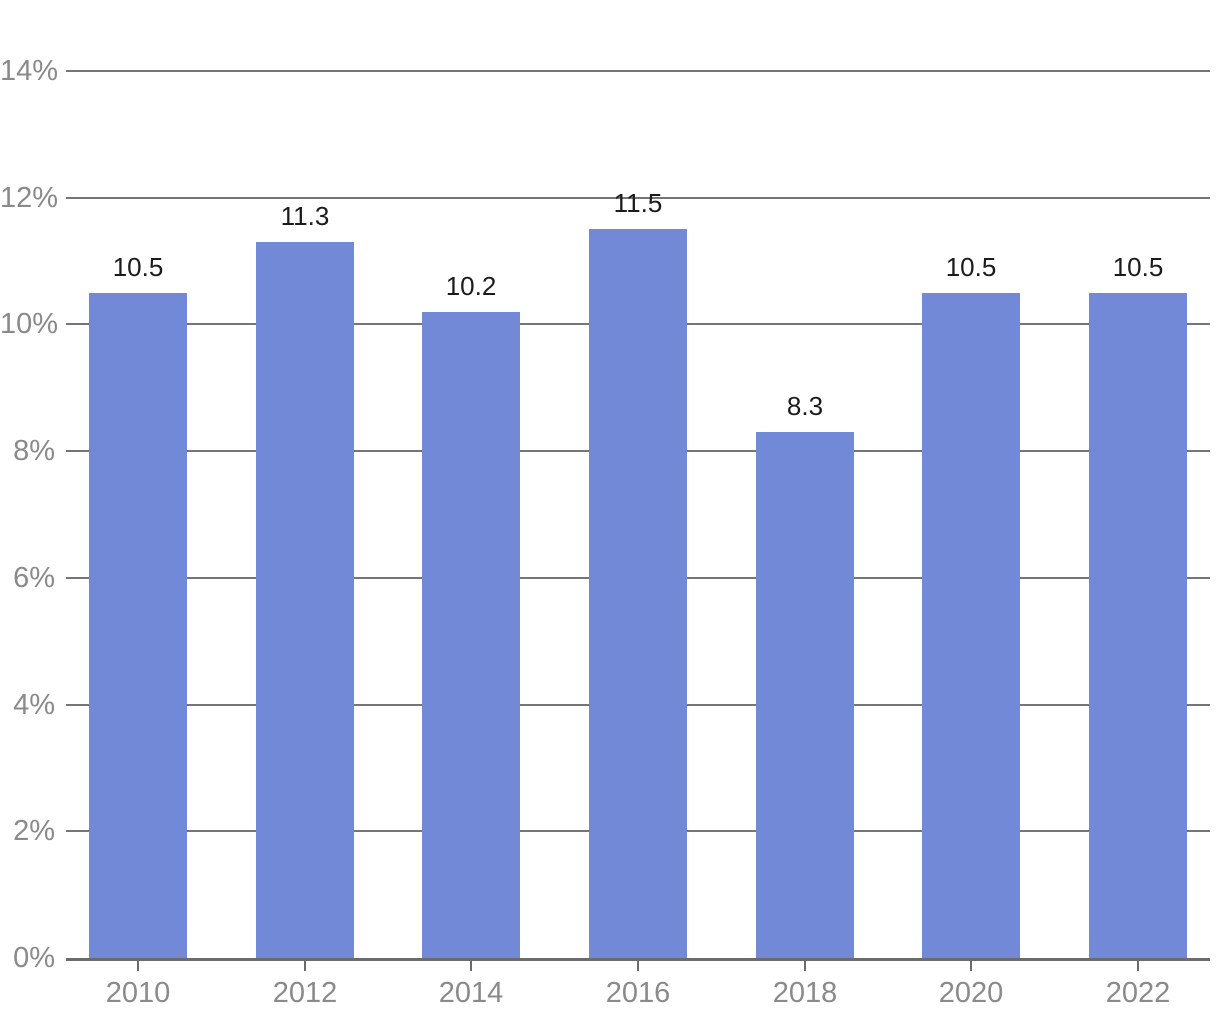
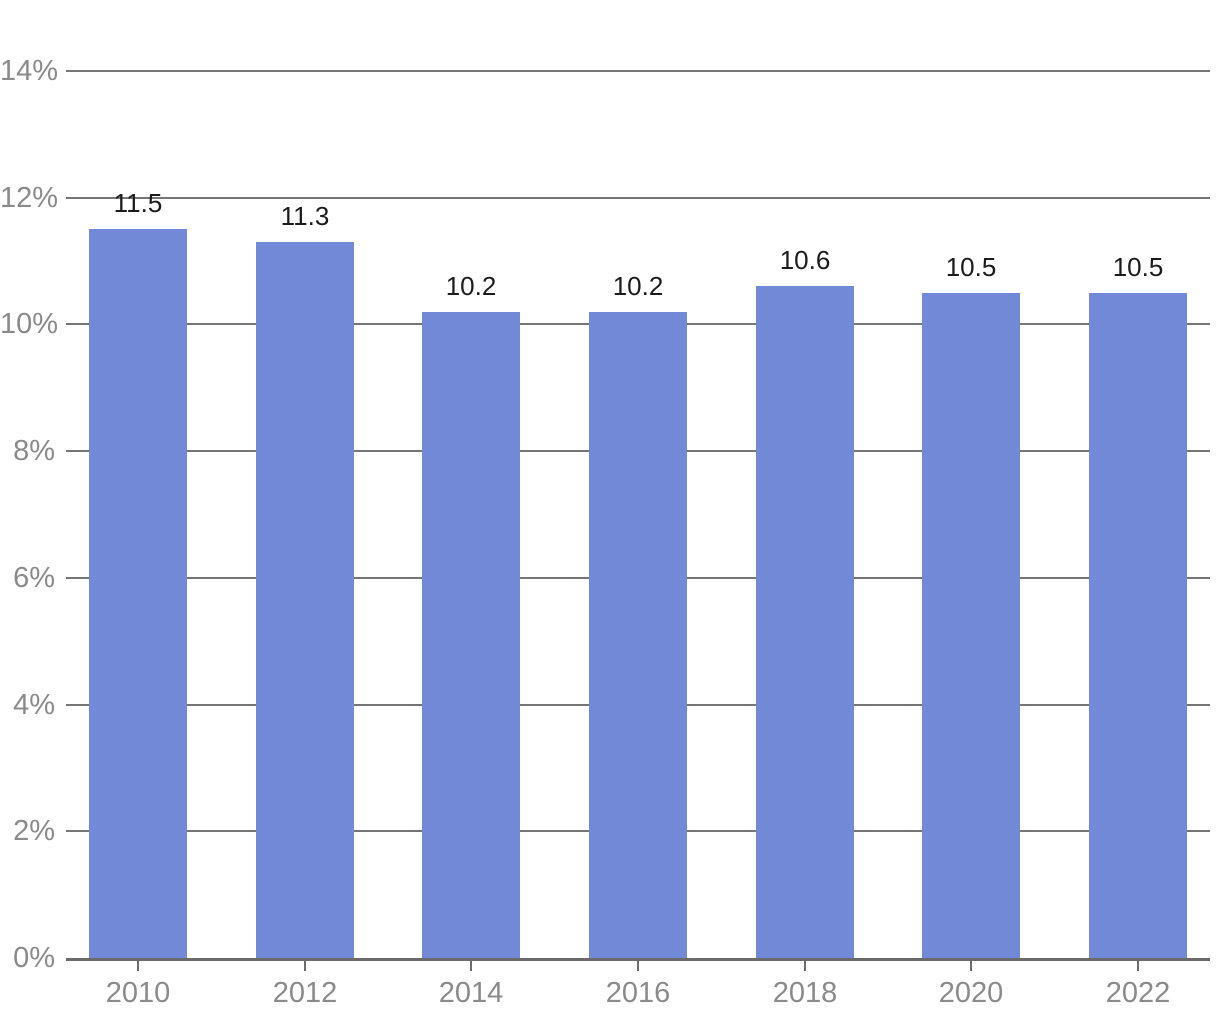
2010: 10.5 -> 11.5
2016: 11.5 -> 10.2
2018: 8.3 -> 10.6
